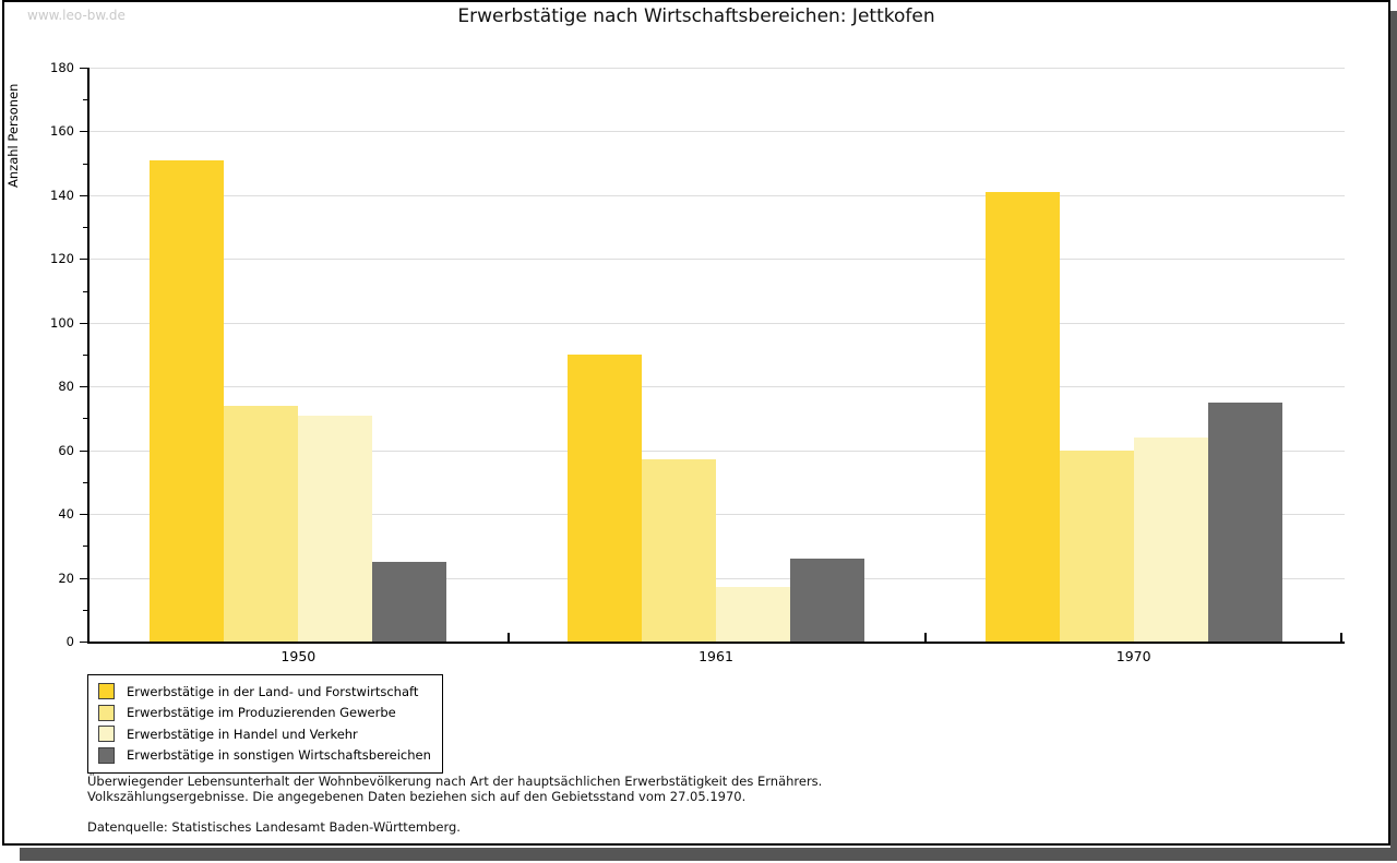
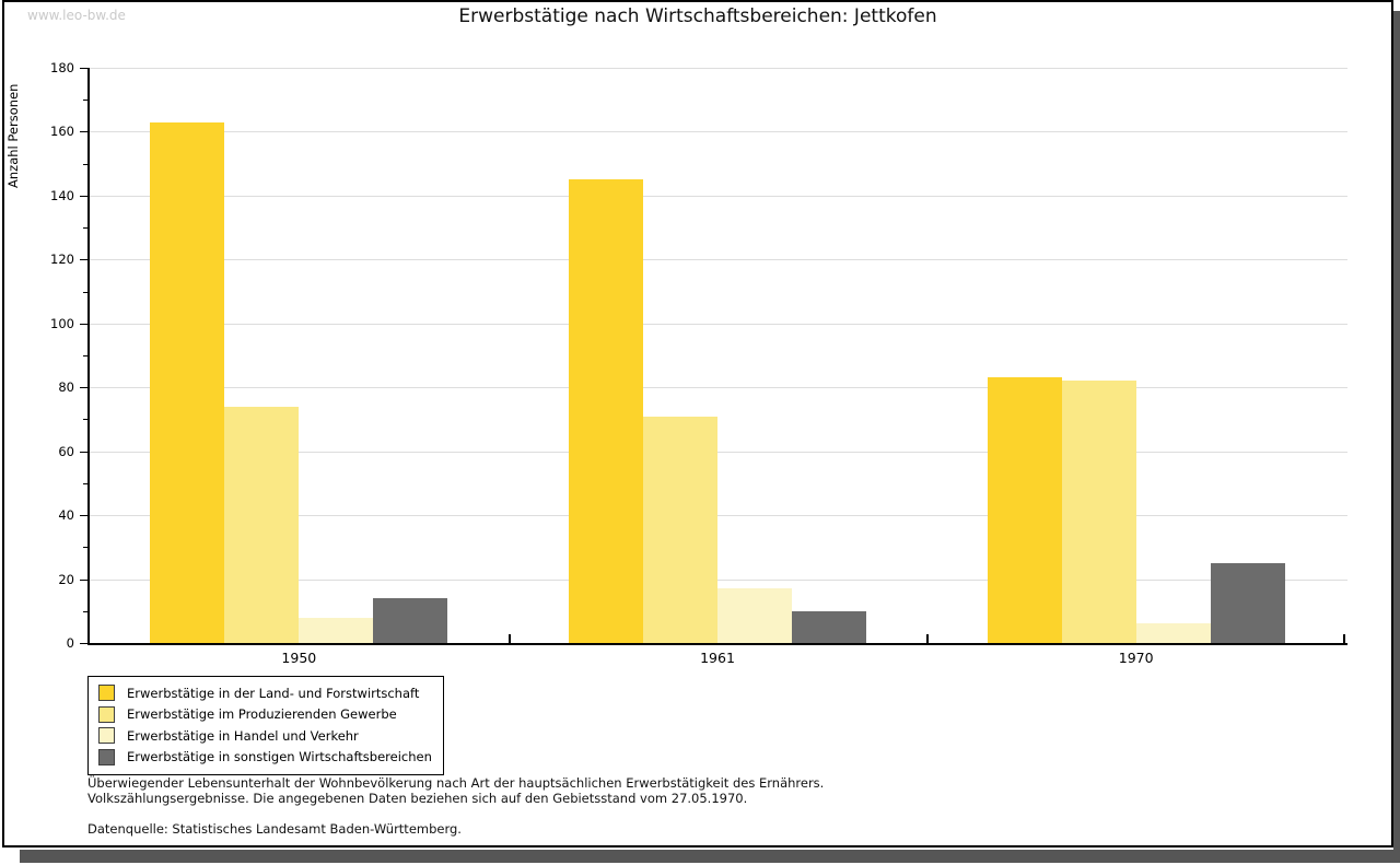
Erwerbstätige in der Land- und Forstwirtschaft/1950: 151 -> 163
Erwerbstätige in Handel und Verkehr/1950: 71 -> 8
Erwerbstätige in sonstigen Wirtschaftsbereichen/1950: 25 -> 14
Erwerbstätige in der Land- und Forstwirtschaft/1961: 90 -> 145
Erwerbstätige im Produzierenden Gewerbe/1961: 57 -> 71
Erwerbstätige in sonstigen Wirtschaftsbereichen/1961: 26 -> 10
Erwerbstätige in der Land- und Forstwirtschaft/1970: 141 -> 83
Erwerbstätige im Produzierenden Gewerbe/1970: 60 -> 82
Erwerbstätige in Handel und Verkehr/1970: 64 -> 6
Erwerbstätige in sonstigen Wirtschaftsbereichen/1970: 75 -> 25
